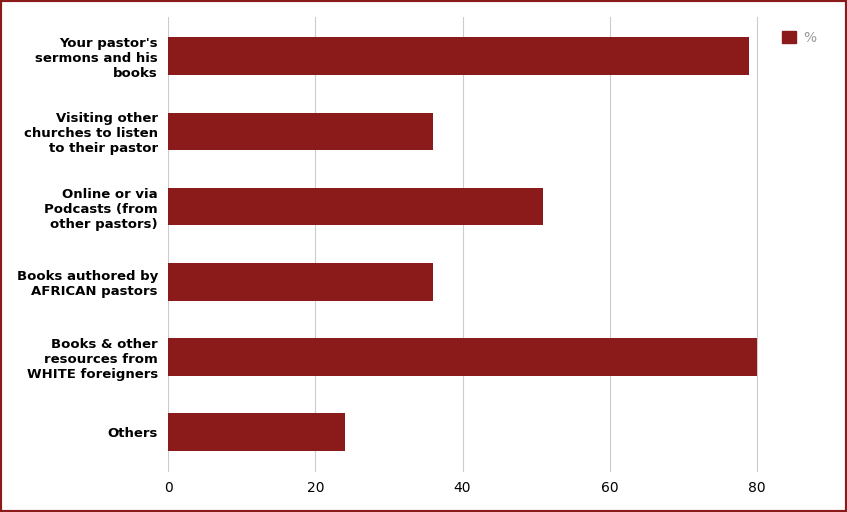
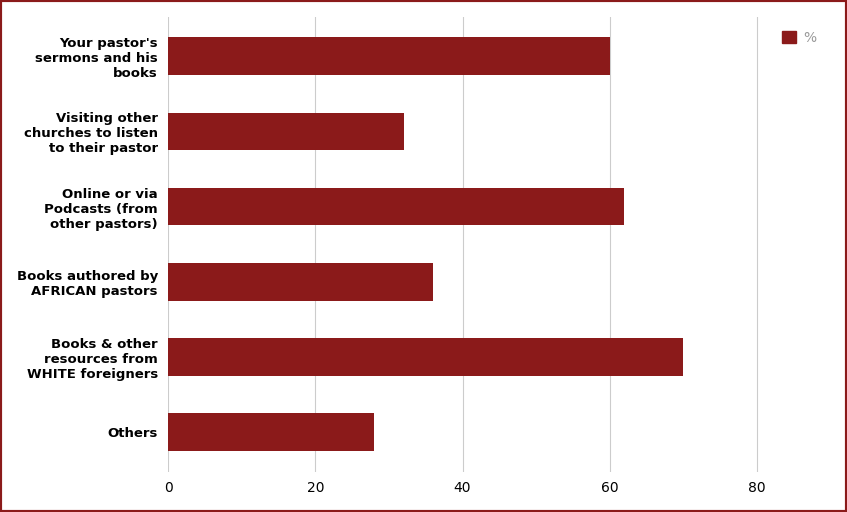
Your pastor's sermons and his books: 79 -> 60
Visiting other churches to listen to their pastor: 36 -> 32
Online or via Podcasts (from other pastors): 51 -> 62
Books & other resources from WHITE foreigners: 80 -> 70
Others: 24 -> 28
